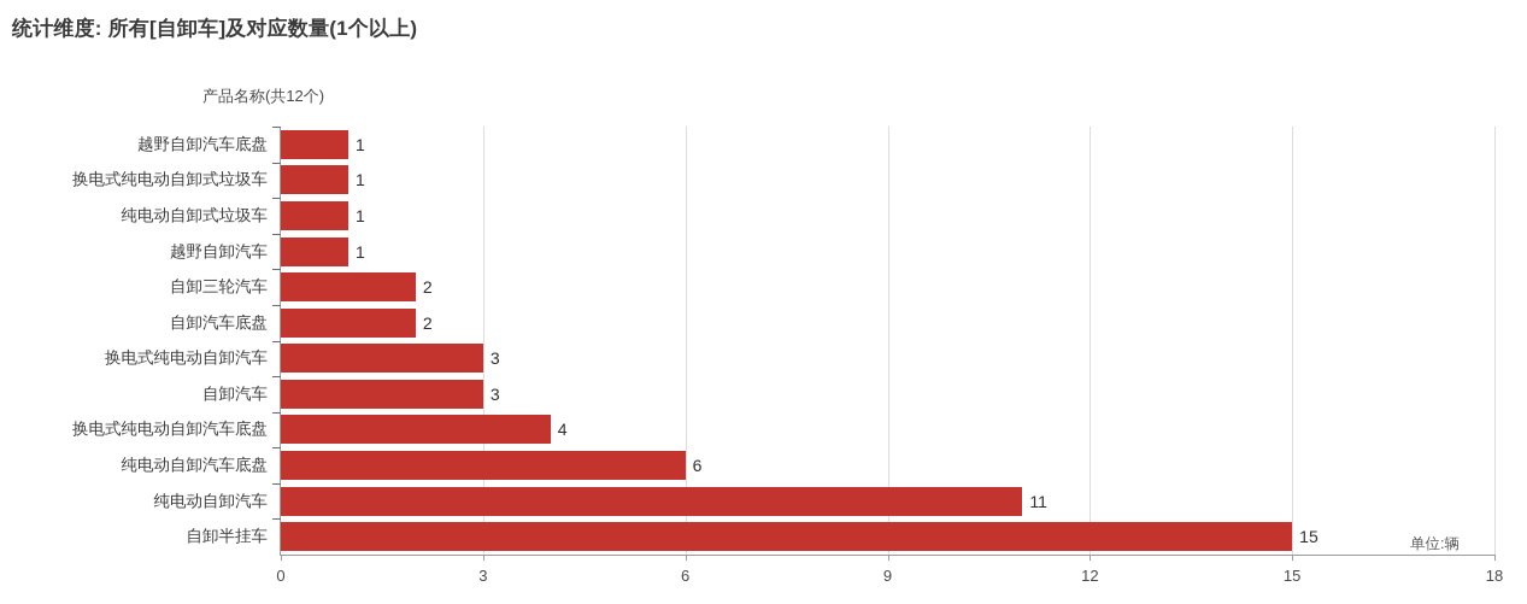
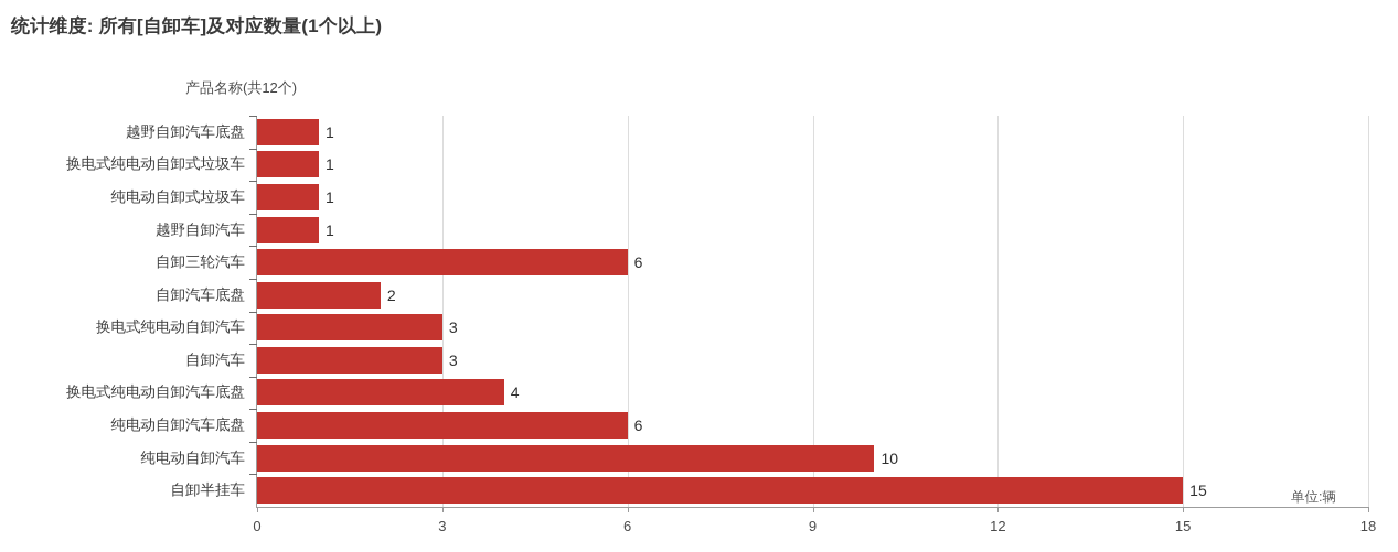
自卸三轮汽车: 2 -> 6
纯电动自卸汽车: 11 -> 10
